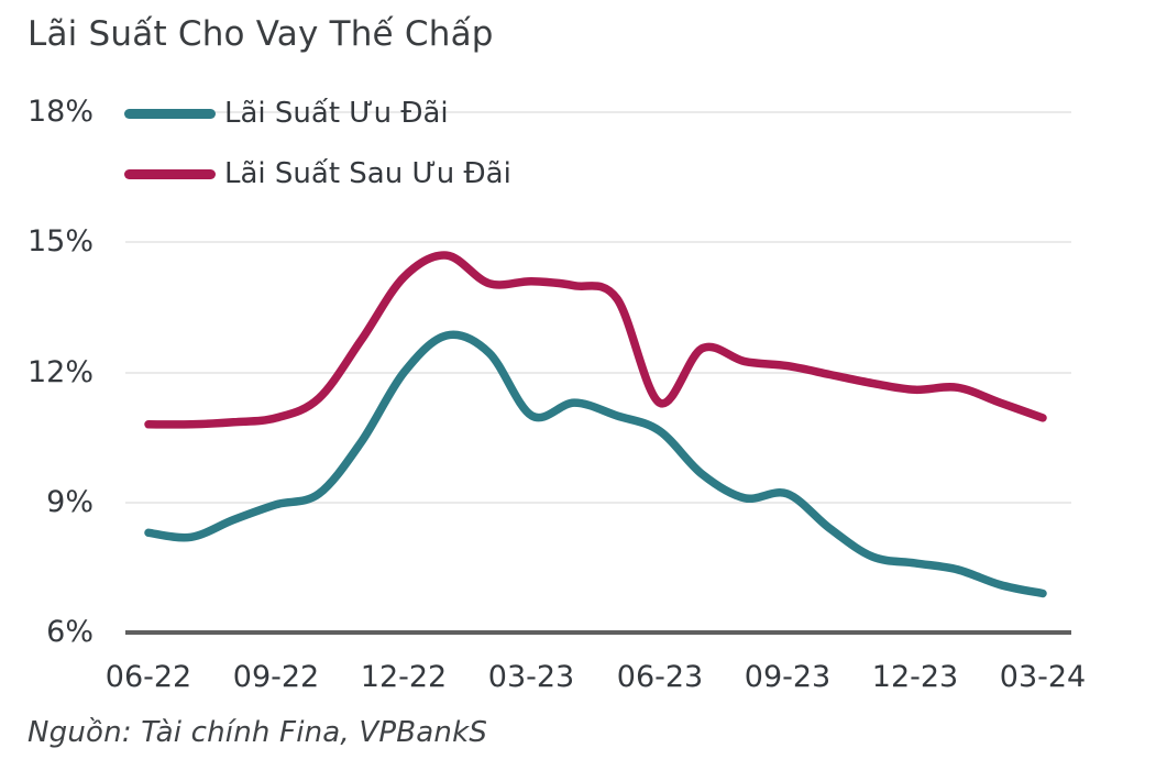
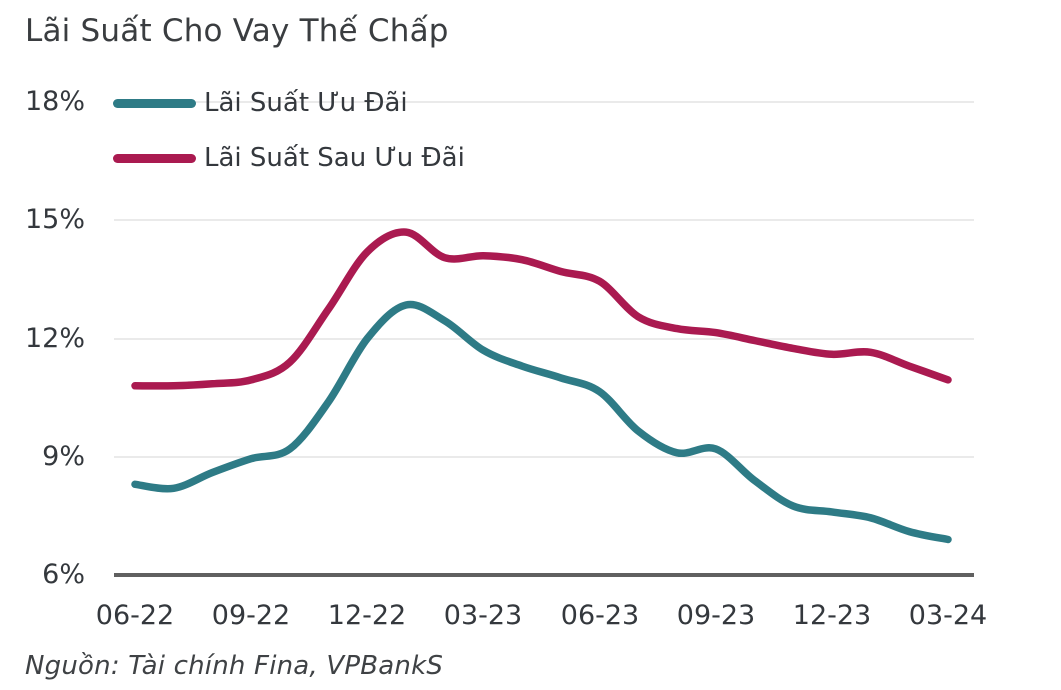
Lãi Suất Ưu Đãi/03-23: 11.0% -> 11.7%
Lãi Suất Sau Ưu Đãi/06-23: 11.3% -> 13.4%
